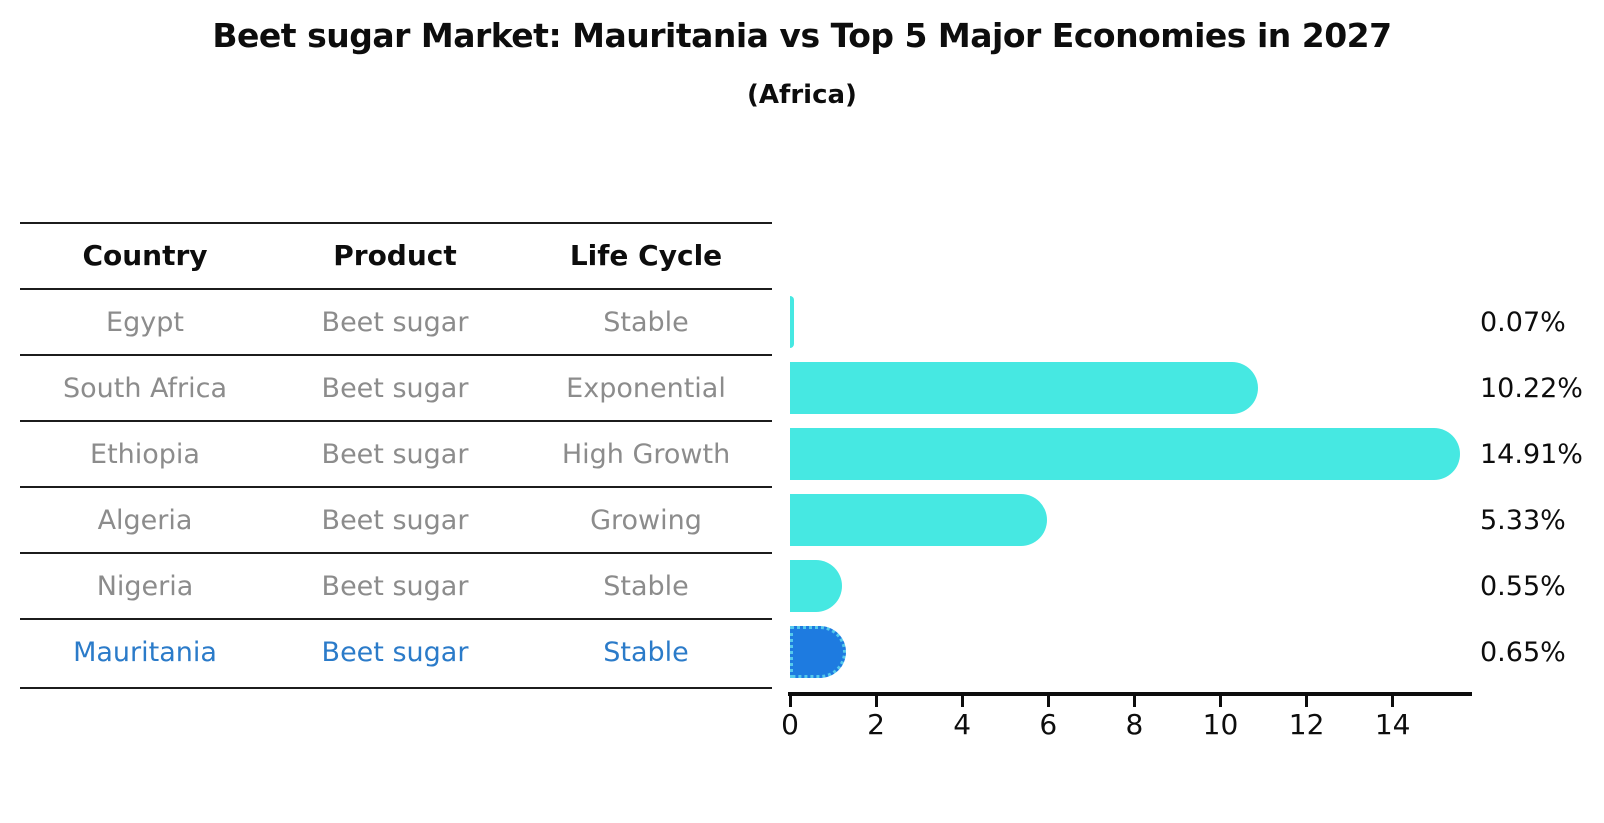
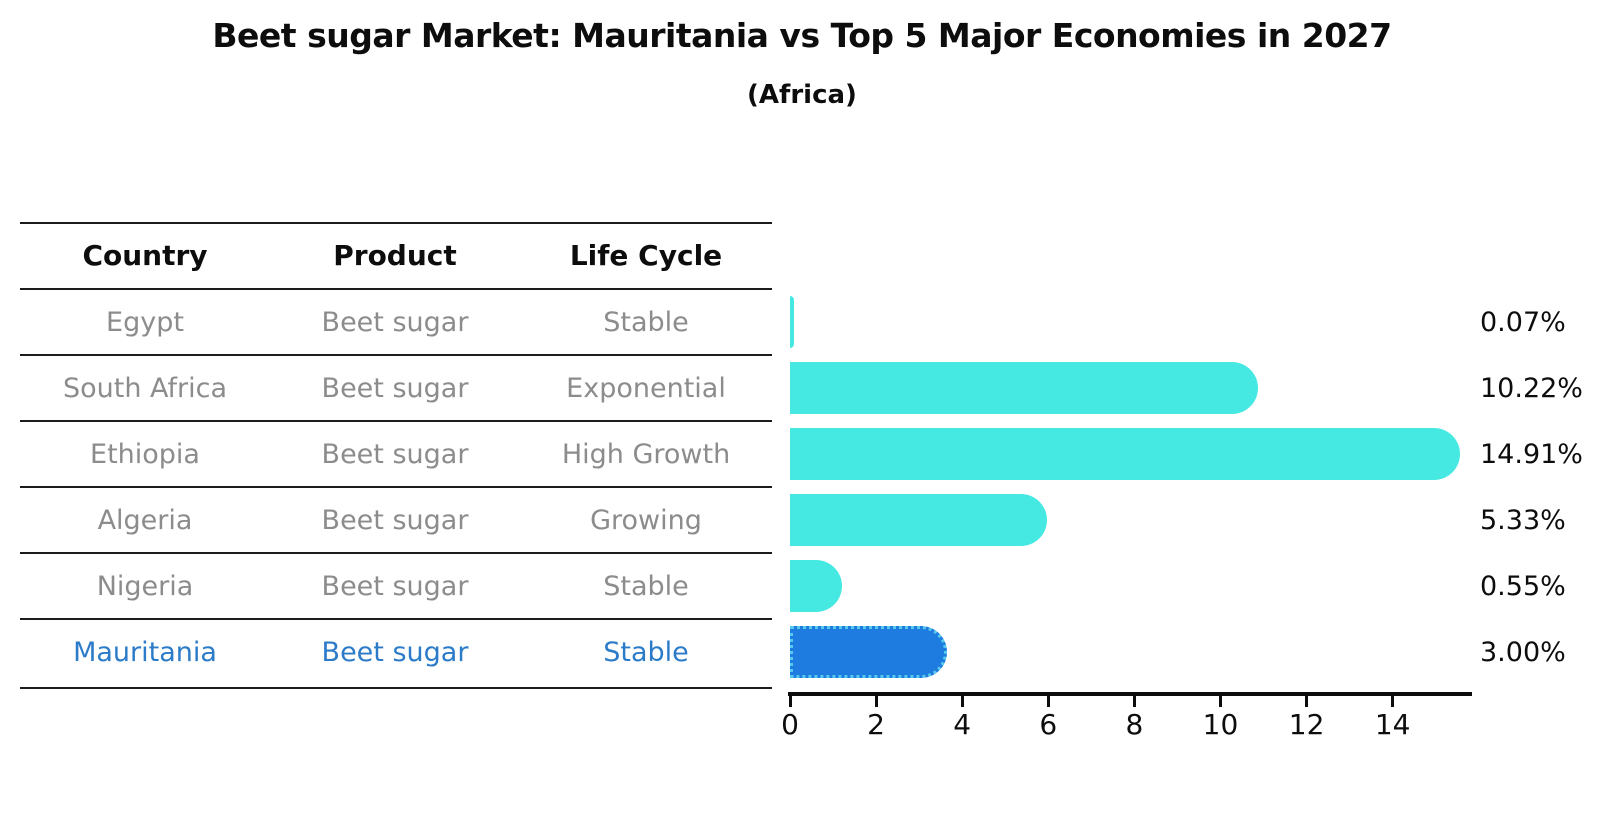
Mauritania: 0.65% -> 3.00%
